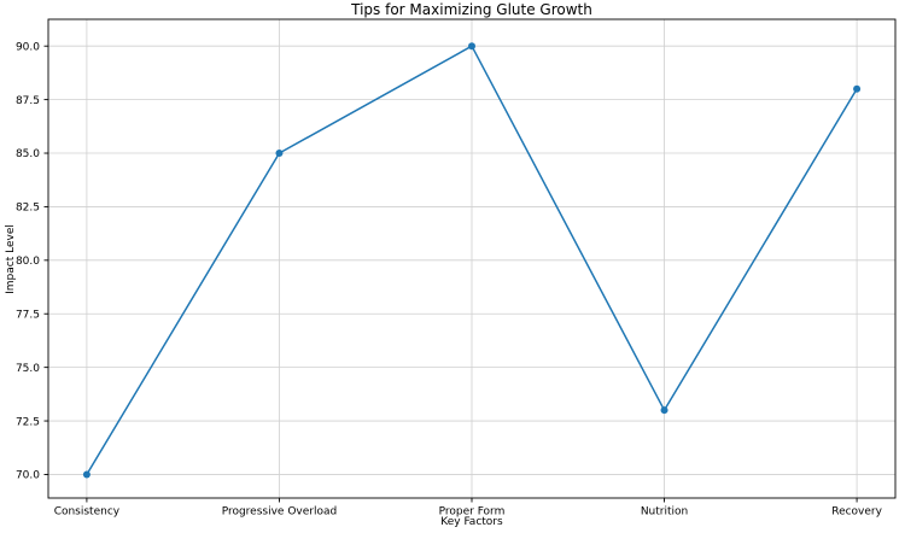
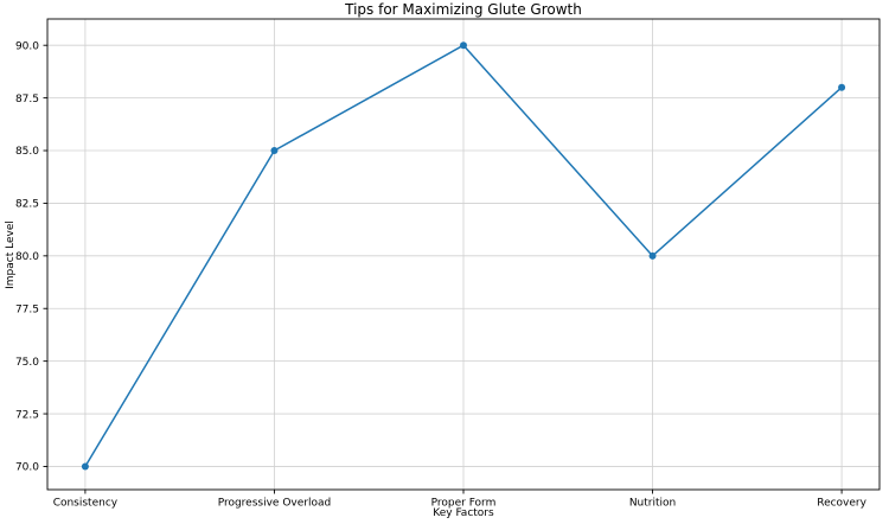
Nutrition: 73 -> 80
